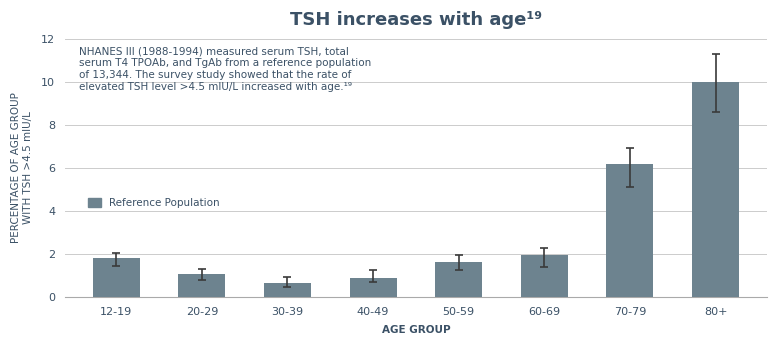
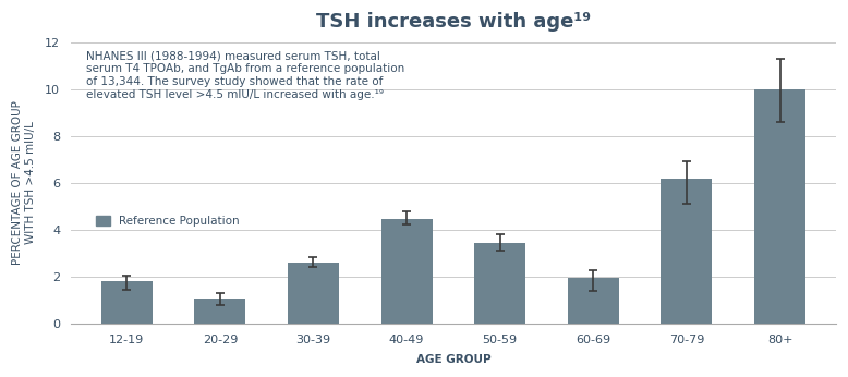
30-39: 0.65 -> 2.60
40-49: 0.88 -> 4.45
50-59: 1.60 -> 3.45
